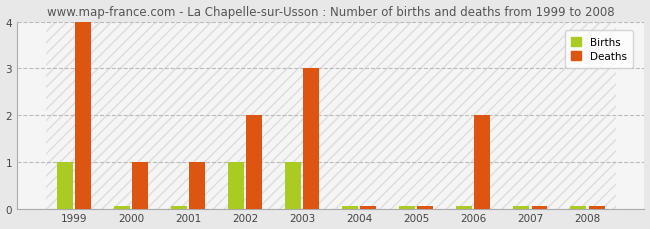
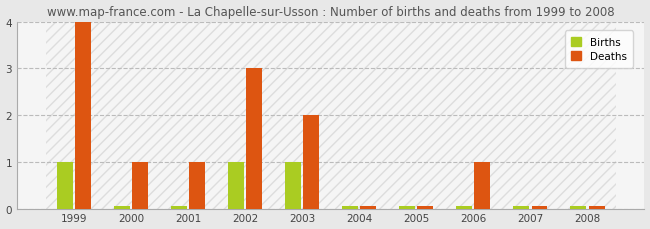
Deaths/2002: 2 -> 3
Deaths/2003: 3 -> 2
Deaths/2006: 2 -> 1
